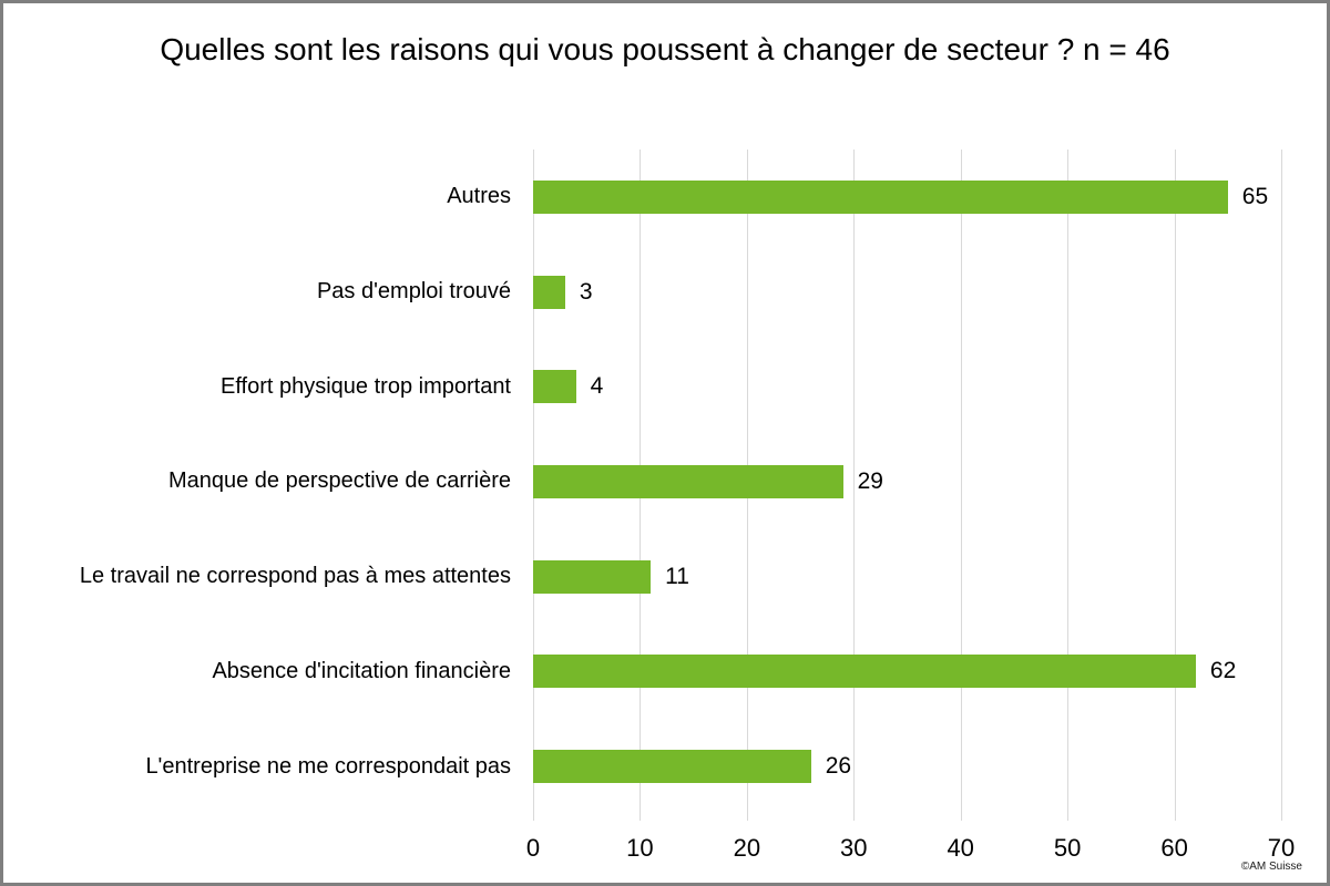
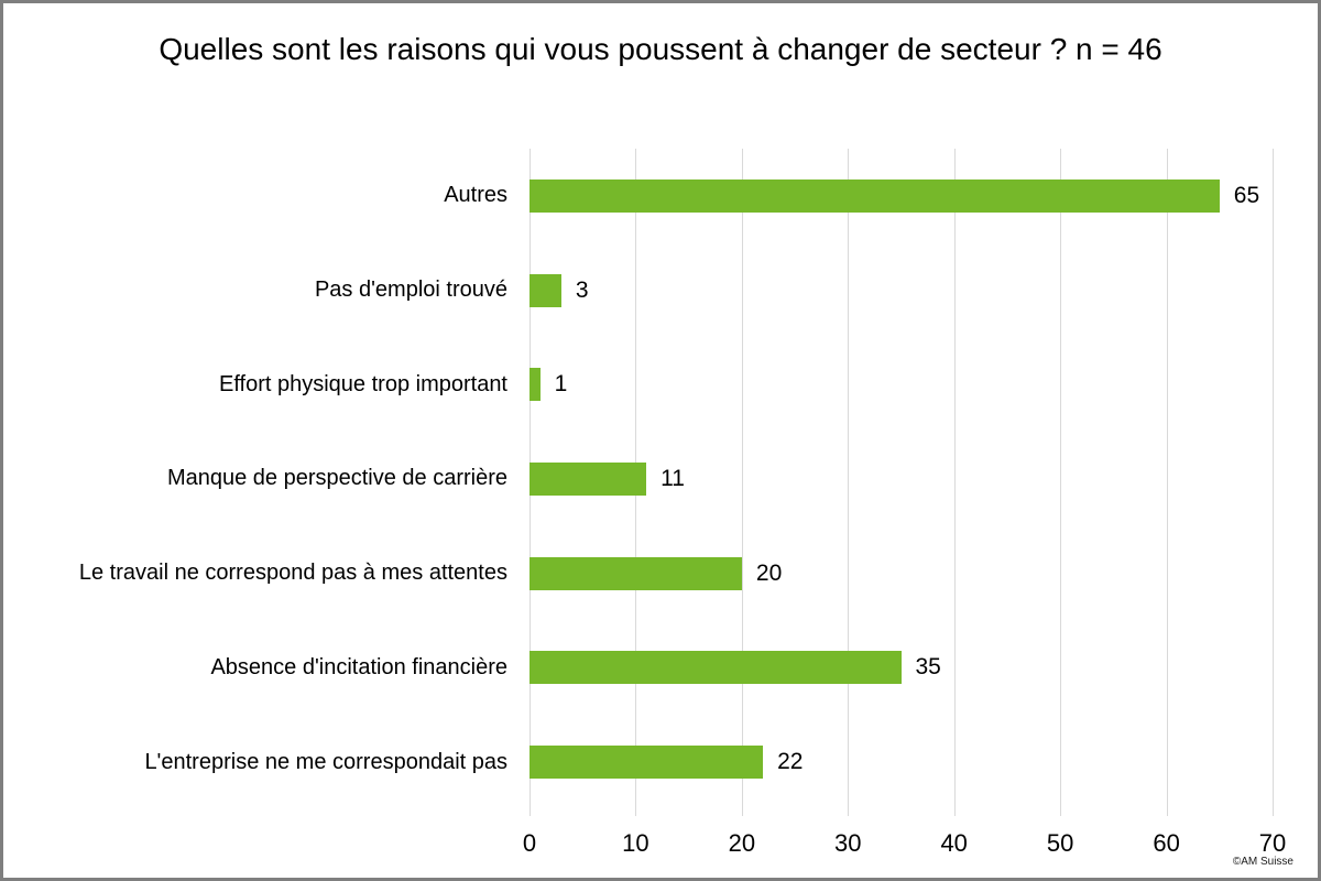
Effort physique trop important: 4 -> 1
Manque de perspective de carrière: 29 -> 11
Le travail ne correspond pas à mes attentes: 11 -> 20
Absence d'incitation financière: 62 -> 35
L'entreprise ne me correspondait pas: 26 -> 22
